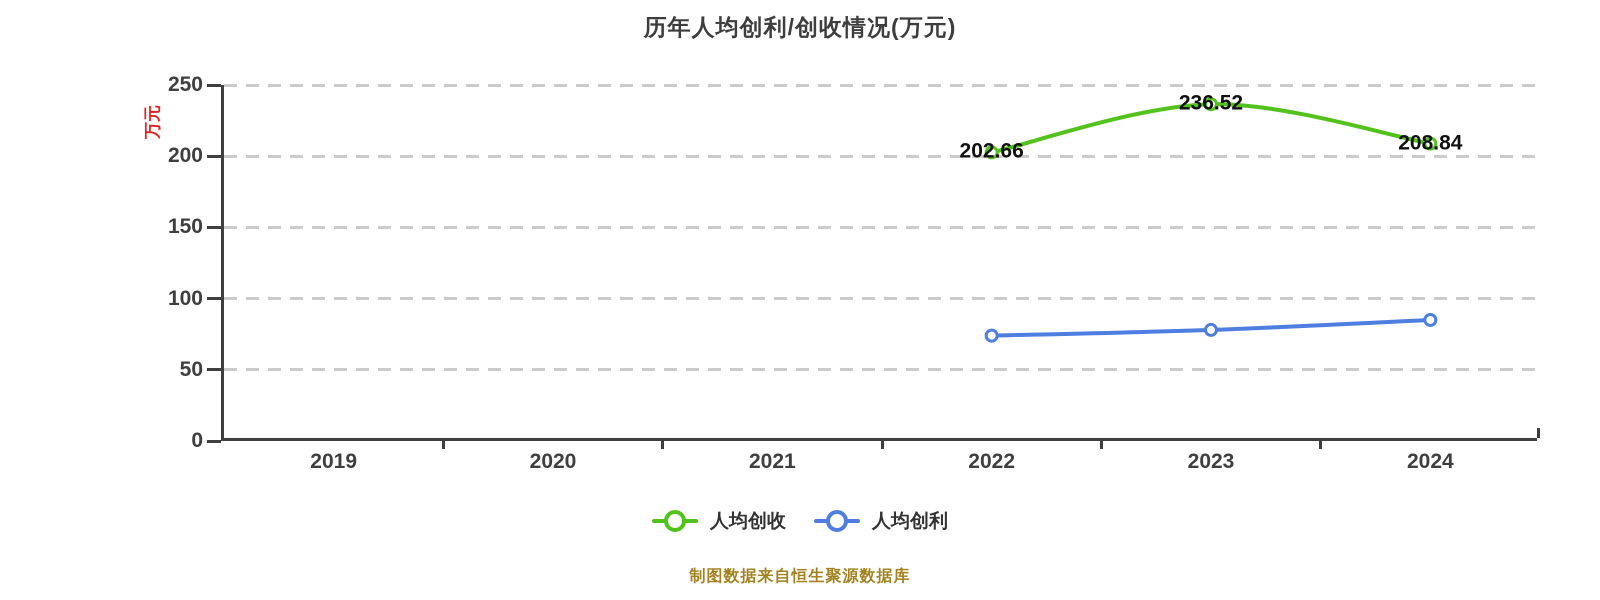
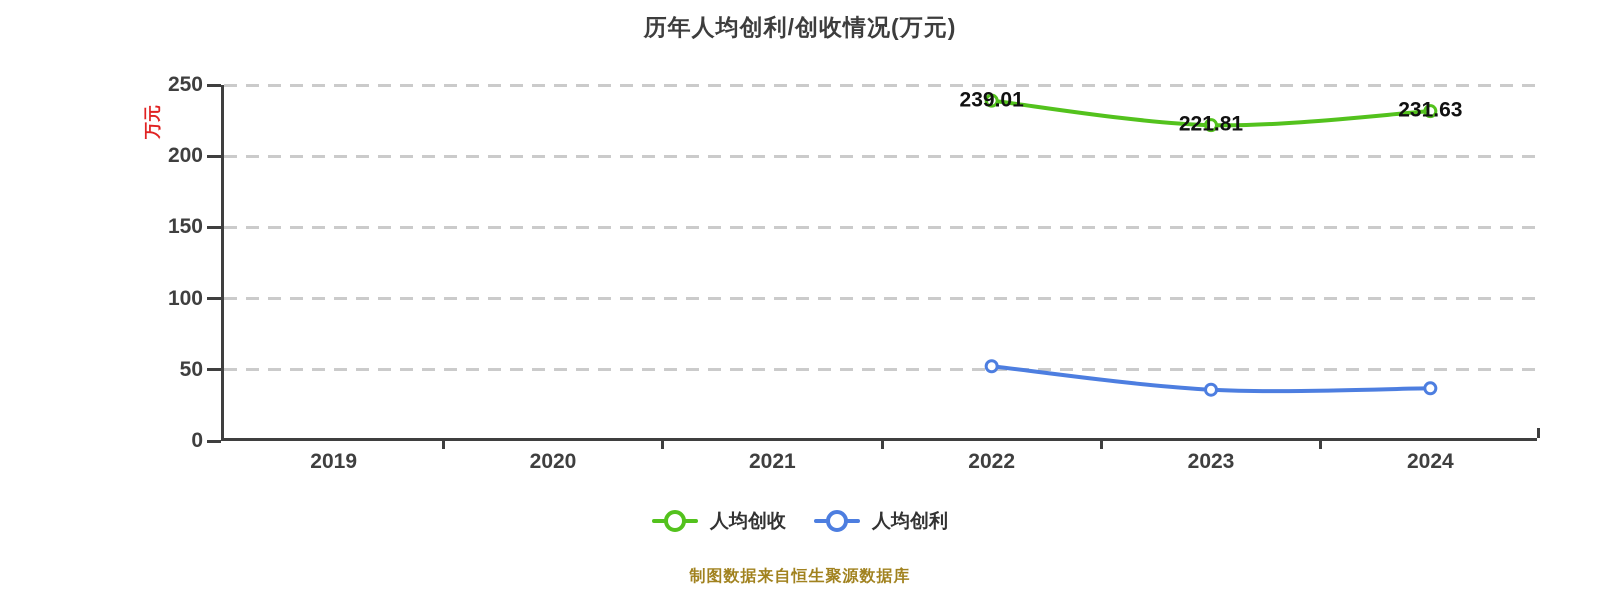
人均创收/2022: 202.66 -> 239.01
人均创利/2022: 74 -> 52
人均创收/2023: 236.52 -> 221.81
人均创利/2023: 78 -> 36
人均创收/2024: 208.84 -> 231.63
人均创利/2024: 85 -> 37
